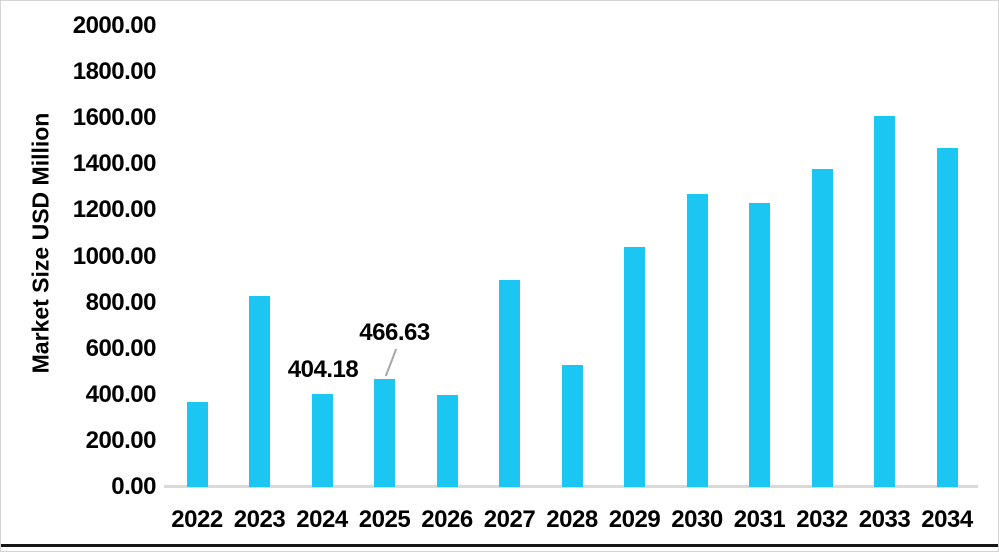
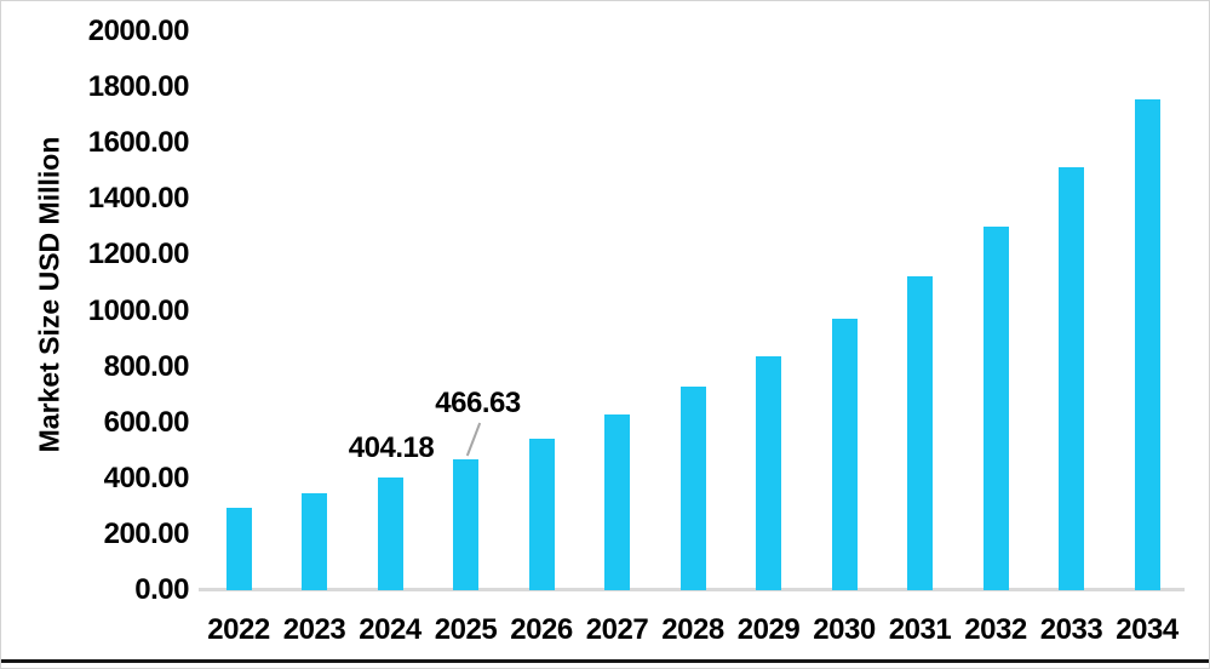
2022: 370 -> 300
2023: 830 -> 350
2026: 400 -> 540
2027: 900 -> 630
2028: 530 -> 730
2029: 1040 -> 840
2030: 1270 -> 970
2031: 1230 -> 1120
2032: 1380 -> 1300
2033: 1610 -> 1520
2034: 1470 -> 1760
